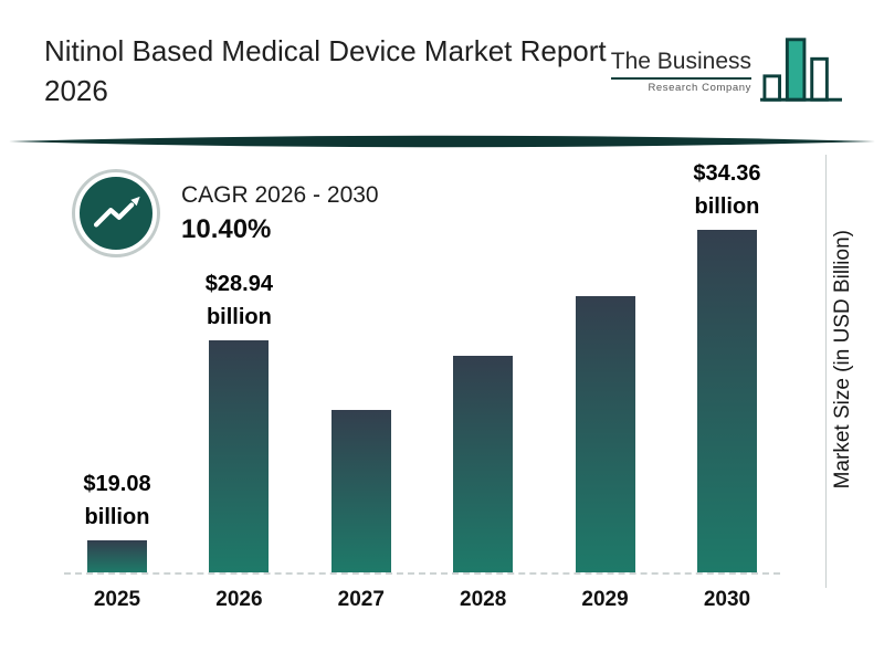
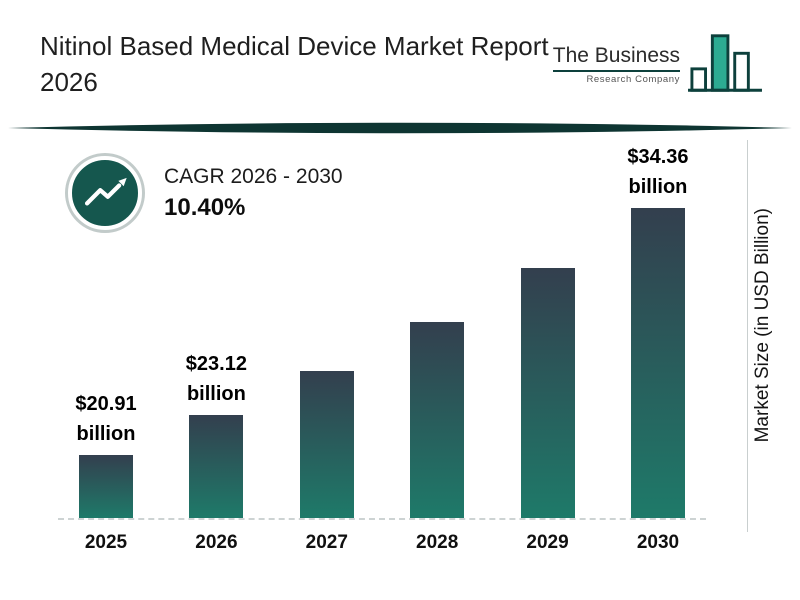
2025: $19.08 -> $20.91
2026: $28.94 -> $23.12
